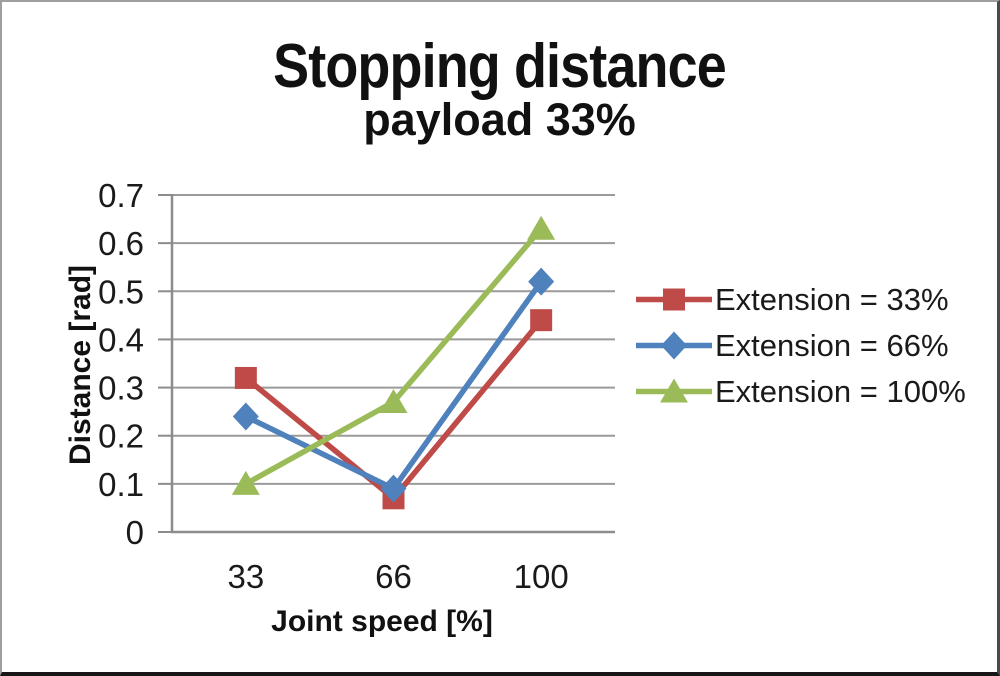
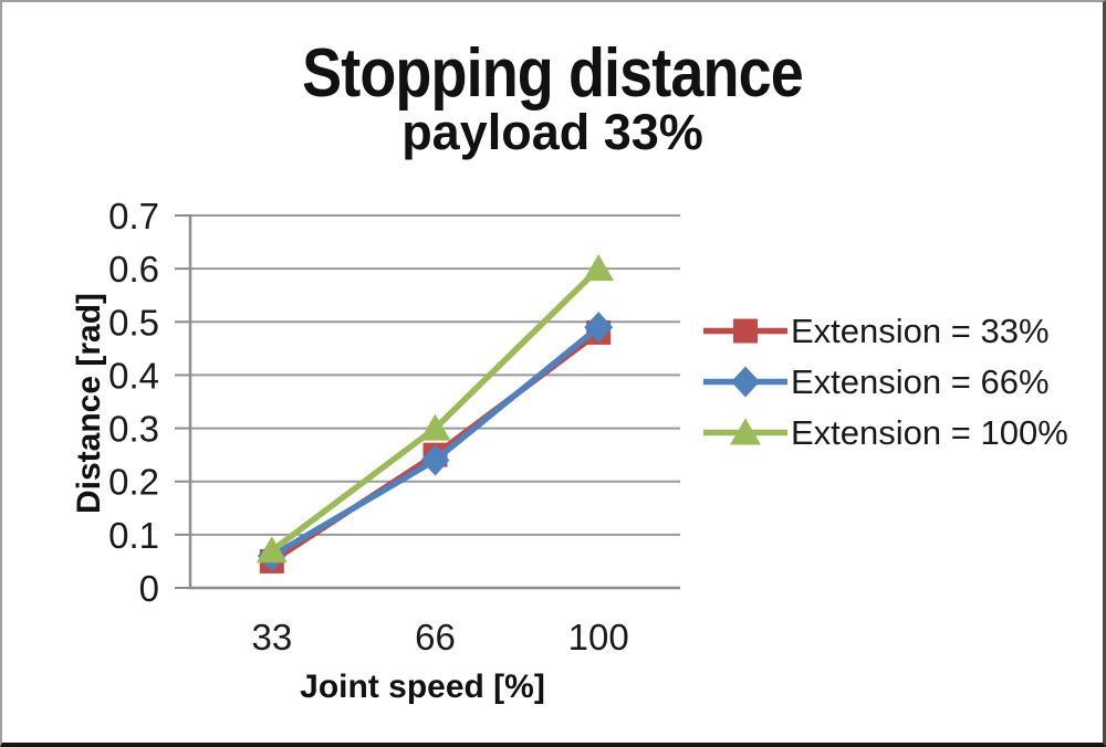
Extension = 33%/33: 0.32 -> 0.05
Extension = 66%/33: 0.24 -> 0.06
Extension = 100%/33: 0.10 -> 0.07
Extension = 33%/66: 0.07 -> 0.25
Extension = 66%/66: 0.09 -> 0.24
Extension = 100%/66: 0.27 -> 0.30
Extension = 33%/100: 0.44 -> 0.48
Extension = 66%/100: 0.52 -> 0.49
Extension = 100%/100: 0.63 -> 0.60
